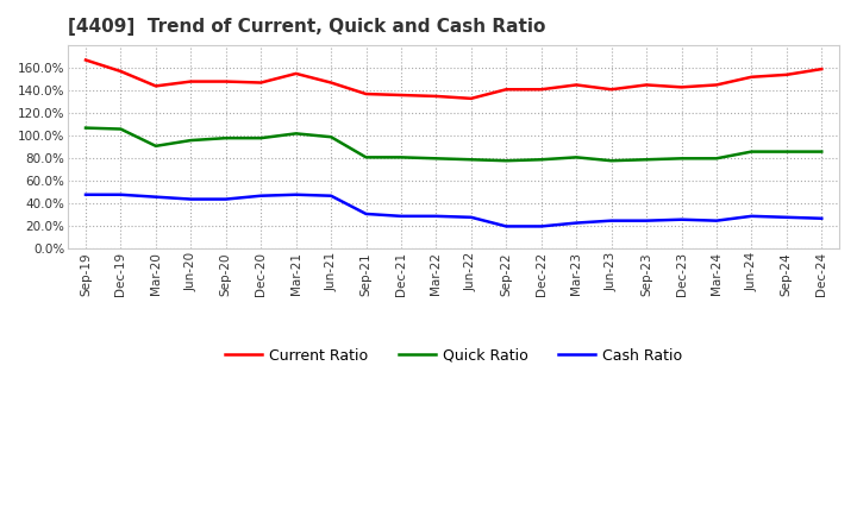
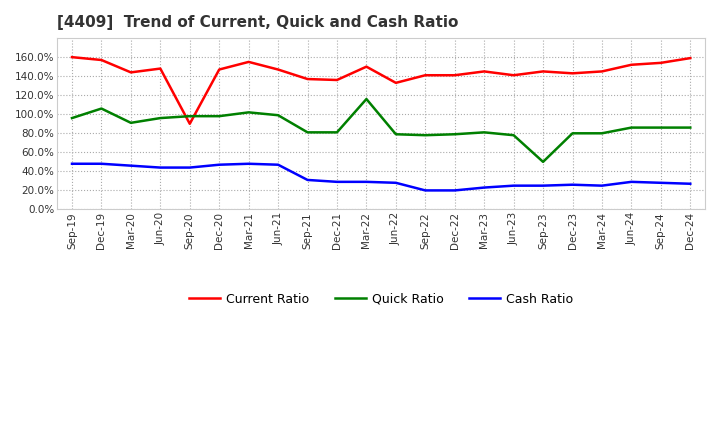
Current Ratio/Sep-19: 167% -> 160%
Quick Ratio/Sep-19: 107% -> 96%
Current Ratio/Sep-20: 148% -> 90%
Current Ratio/Mar-22: 135% -> 150%
Quick Ratio/Mar-22: 80% -> 116%
Quick Ratio/Sep-23: 79% -> 50%
